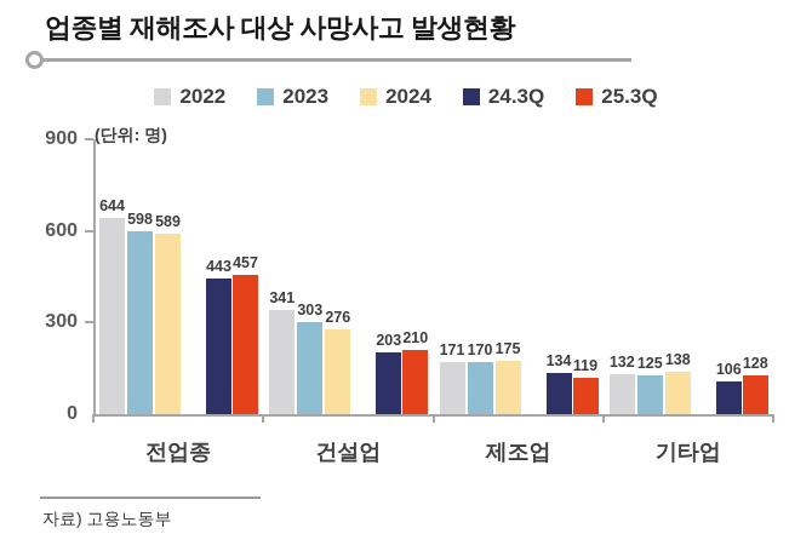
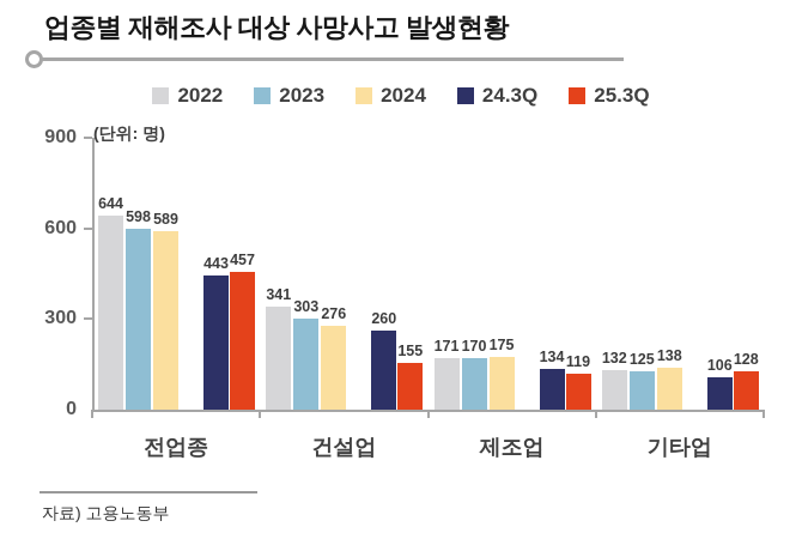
24.3Q/건설업: 203 -> 260
25.3Q/건설업: 210 -> 155
